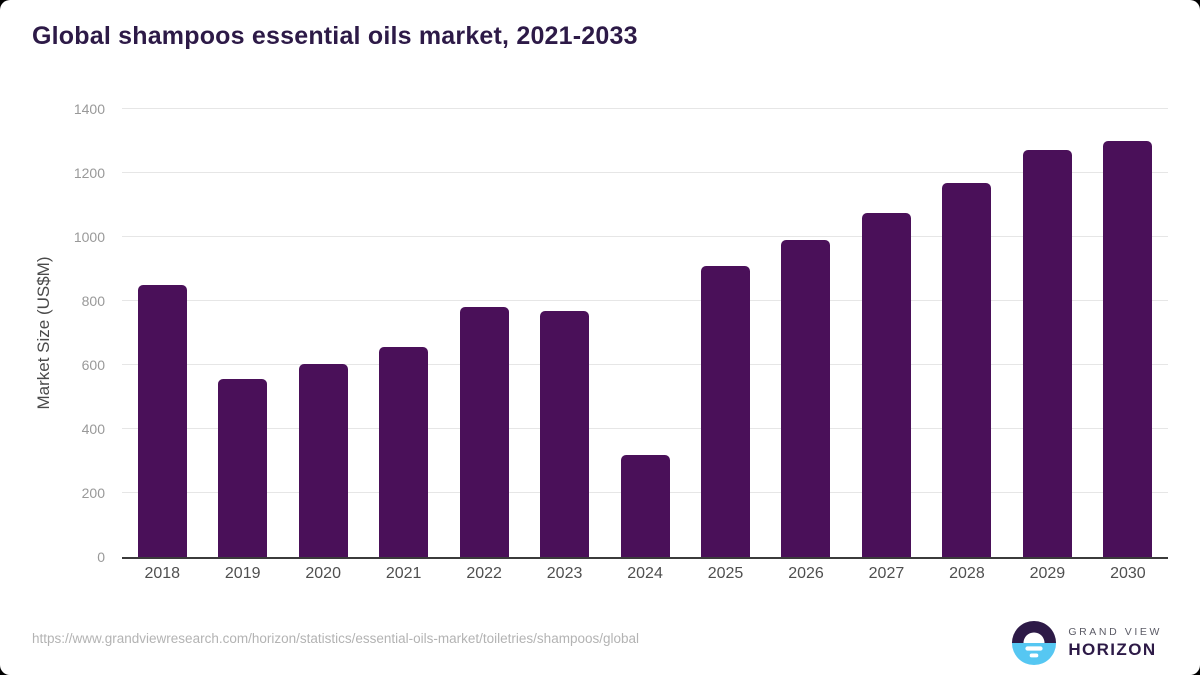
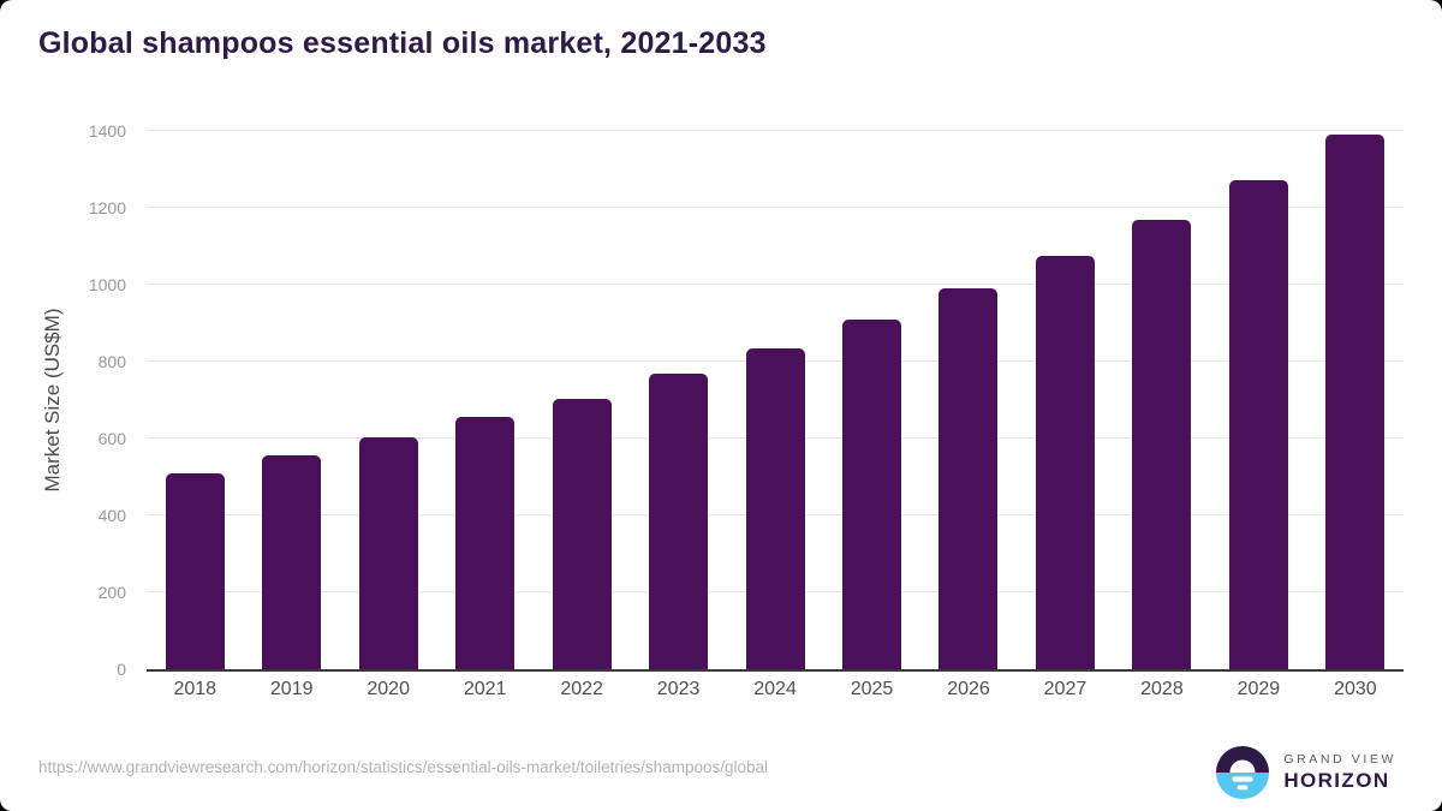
2018: 850 -> 510
2022: 780 -> 700
2024: 320 -> 830
2030: 1300 -> 1390
